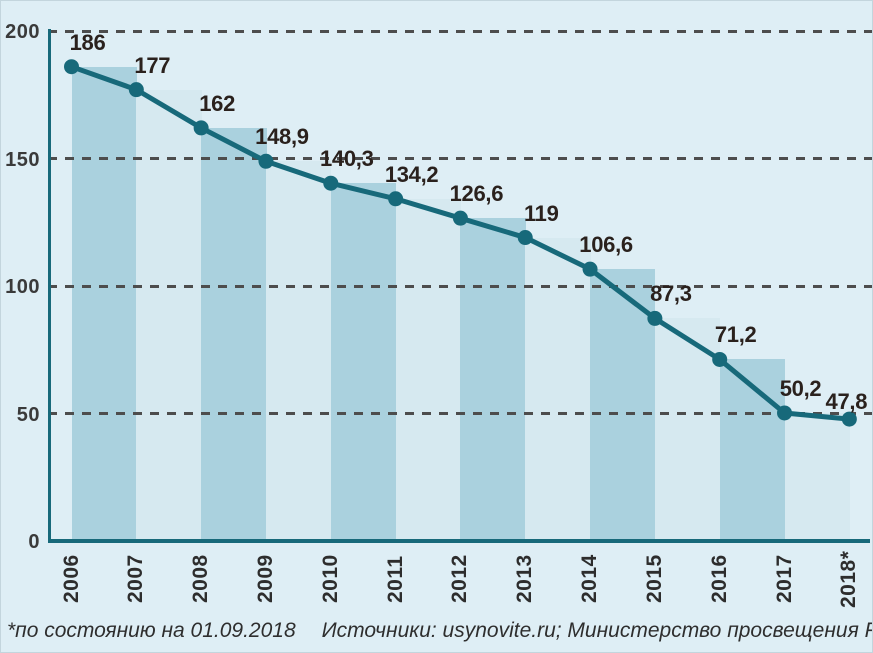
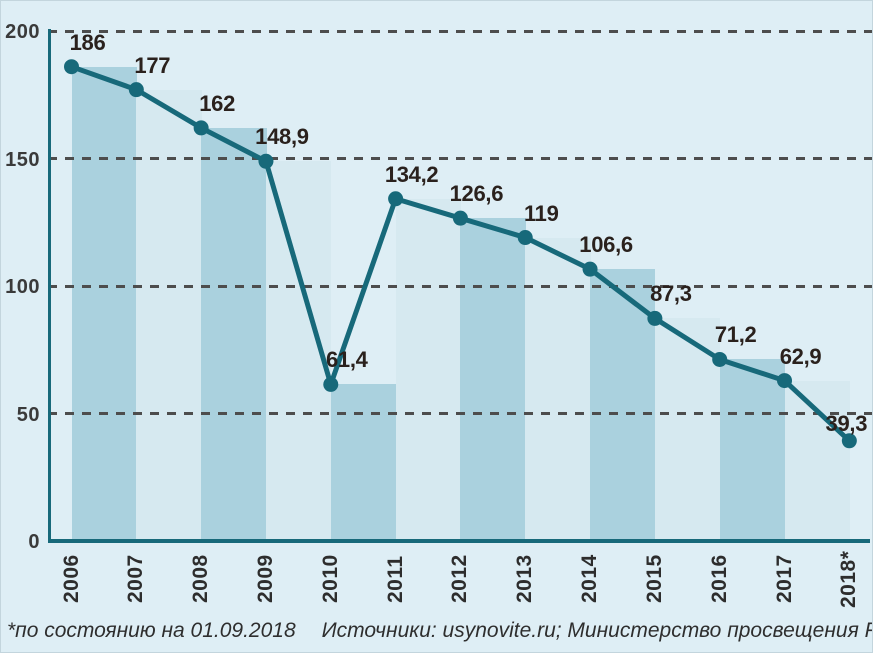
2010: 140,3 -> 61,4
2017: 50,2 -> 62,9
2018*: 47,8 -> 39,3
